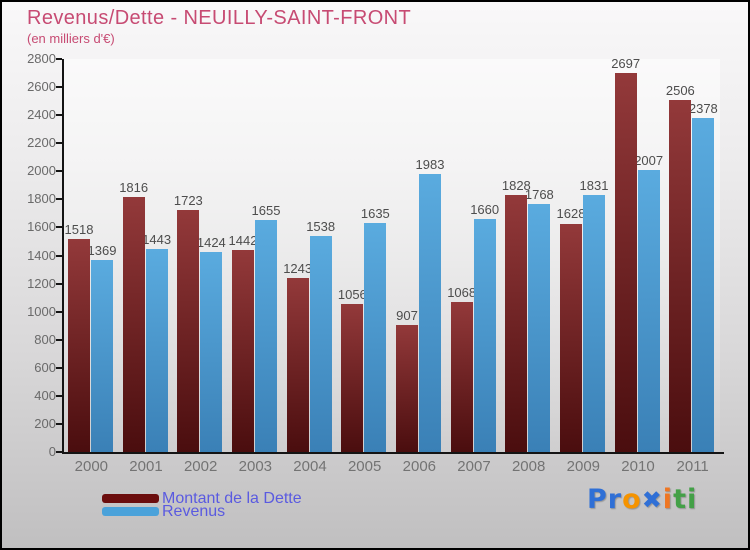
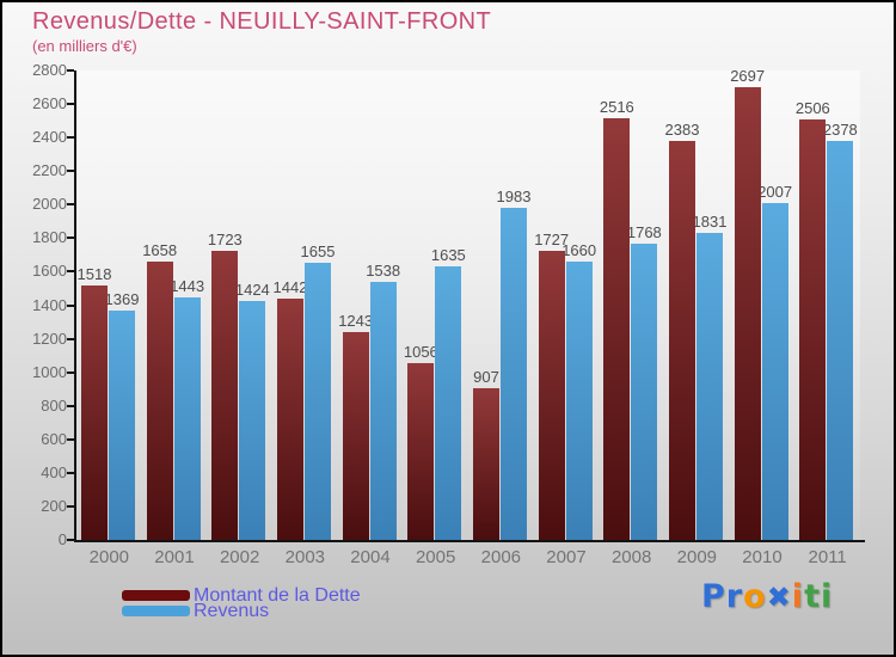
Montant de la Dette/2001: 1816 -> 1658
Montant de la Dette/2007: 1068 -> 1727
Montant de la Dette/2008: 1828 -> 2516
Montant de la Dette/2009: 1628 -> 2383
